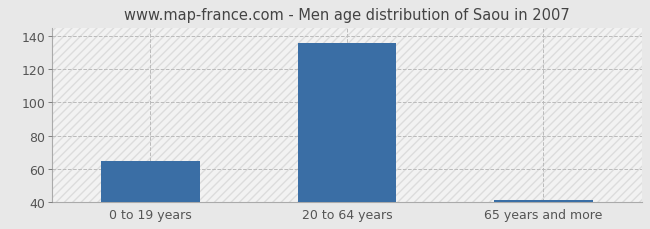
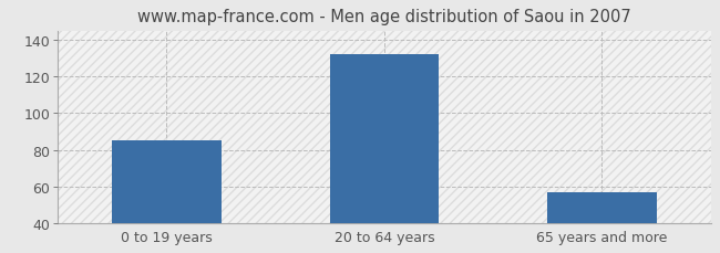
0 to 19 years: 65 -> 85
20 to 64 years: 136 -> 132
65 years and more: 41 -> 57
